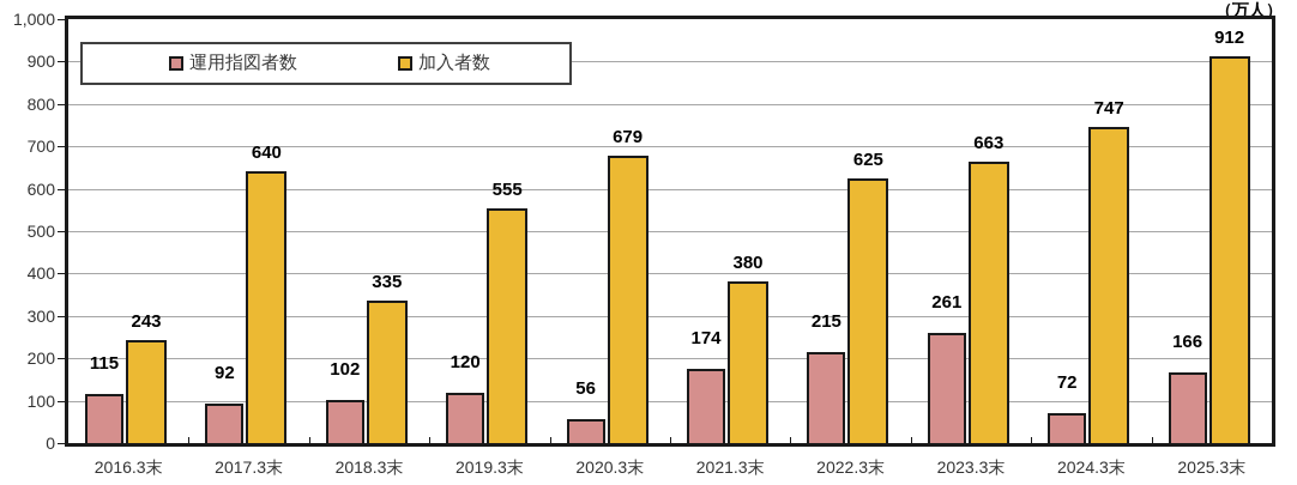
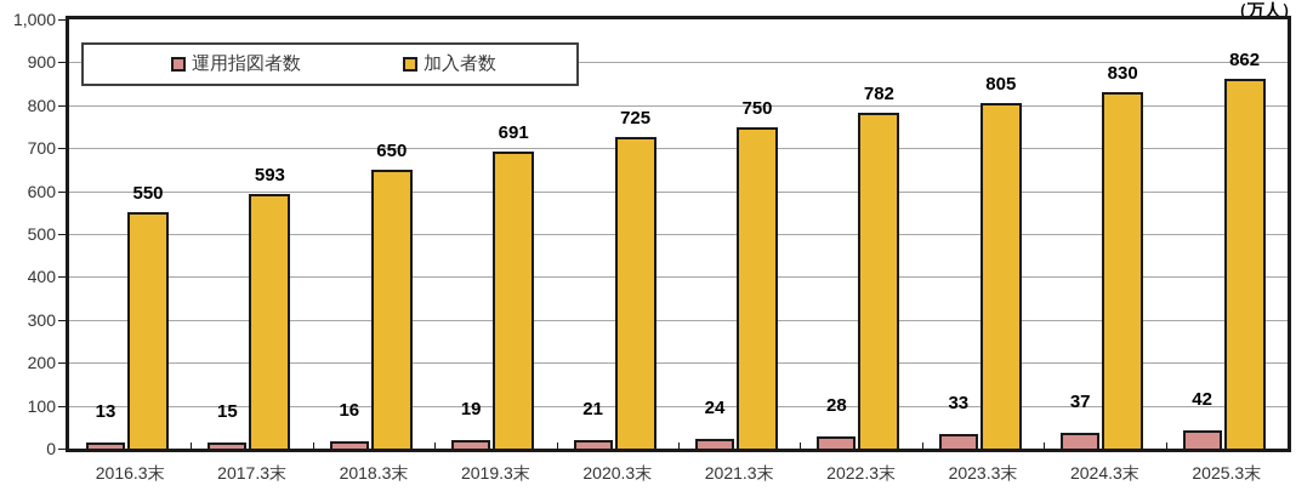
運用指図者数/2016.3末: 115 -> 13
加入者数/2016.3末: 243 -> 550
運用指図者数/2017.3末: 92 -> 15
加入者数/2017.3末: 640 -> 593
運用指図者数/2018.3末: 102 -> 16
加入者数/2018.3末: 335 -> 650
運用指図者数/2019.3末: 120 -> 19
加入者数/2019.3末: 555 -> 691
運用指図者数/2020.3末: 56 -> 21
加入者数/2020.3末: 679 -> 725
運用指図者数/2021.3末: 174 -> 24
加入者数/2021.3末: 380 -> 750
運用指図者数/2022.3末: 215 -> 28
加入者数/2022.3末: 625 -> 782
運用指図者数/2023.3末: 261 -> 33
加入者数/2023.3末: 663 -> 805
運用指図者数/2024.3末: 72 -> 37
加入者数/2024.3末: 747 -> 830
運用指図者数/2025.3末: 166 -> 42
加入者数/2025.3末: 912 -> 862
